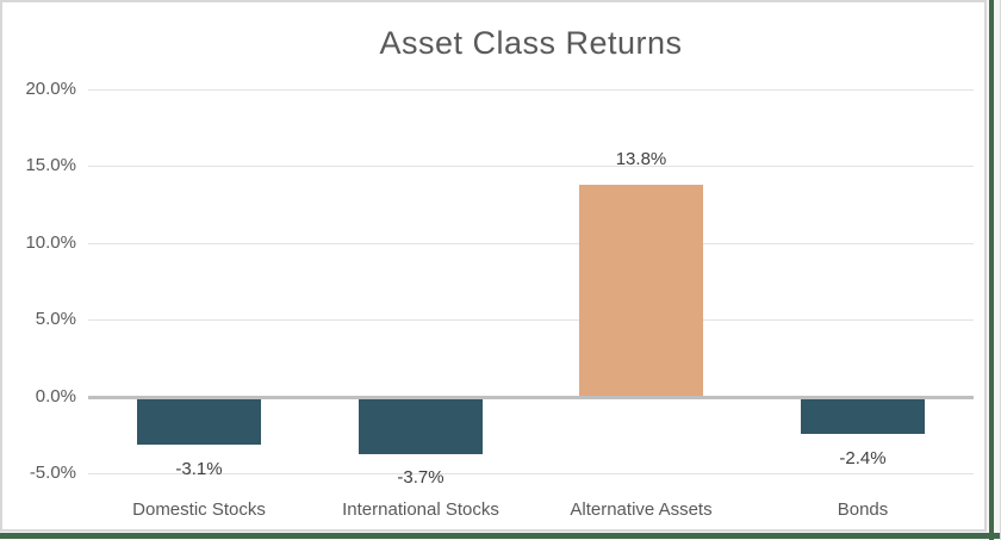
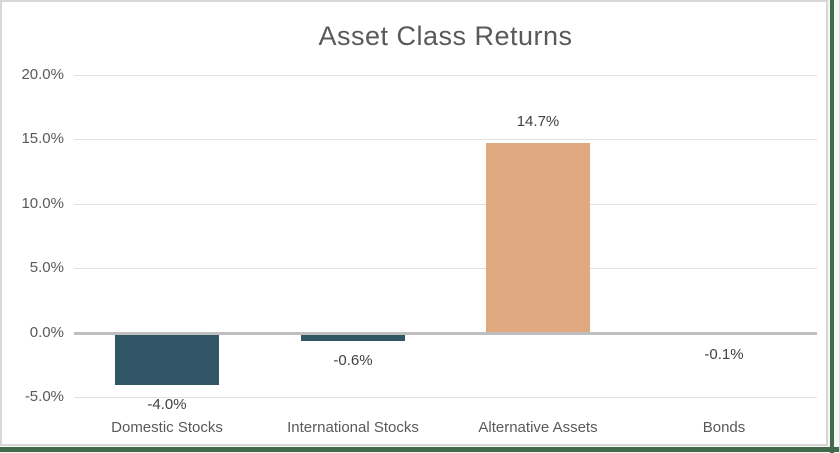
Domestic Stocks: -3.1% -> -4.0%
International Stocks: -3.7% -> -0.6%
Alternative Assets: 13.8% -> 14.7%
Bonds: -2.4% -> -0.1%
